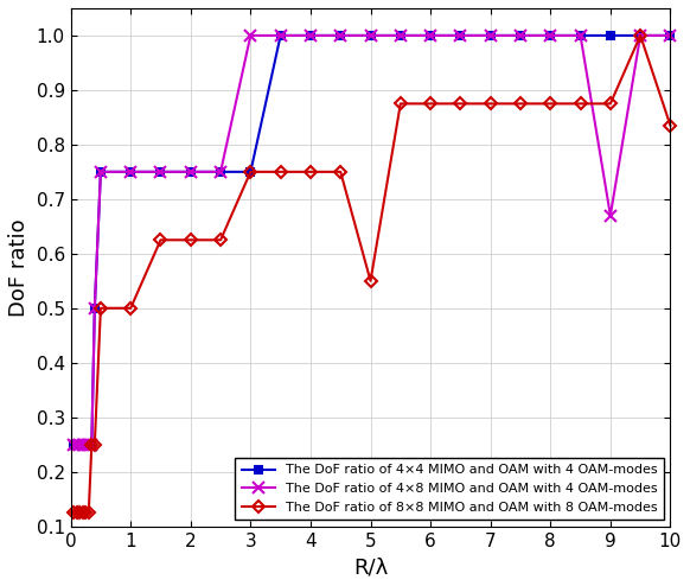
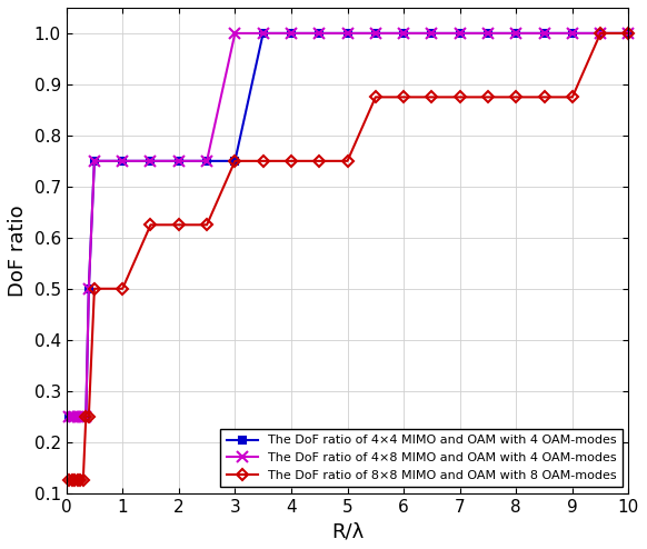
The DoF ratio of 8×8 MIMO and OAM with 8 OAM-modes/5: 0.550 -> 0.750
The DoF ratio of 4×8 MIMO and OAM with 4 OAM-modes/9: 0.67 -> 1.00
The DoF ratio of 8×8 MIMO and OAM with 8 OAM-modes/10: 0.835 -> 1.000
